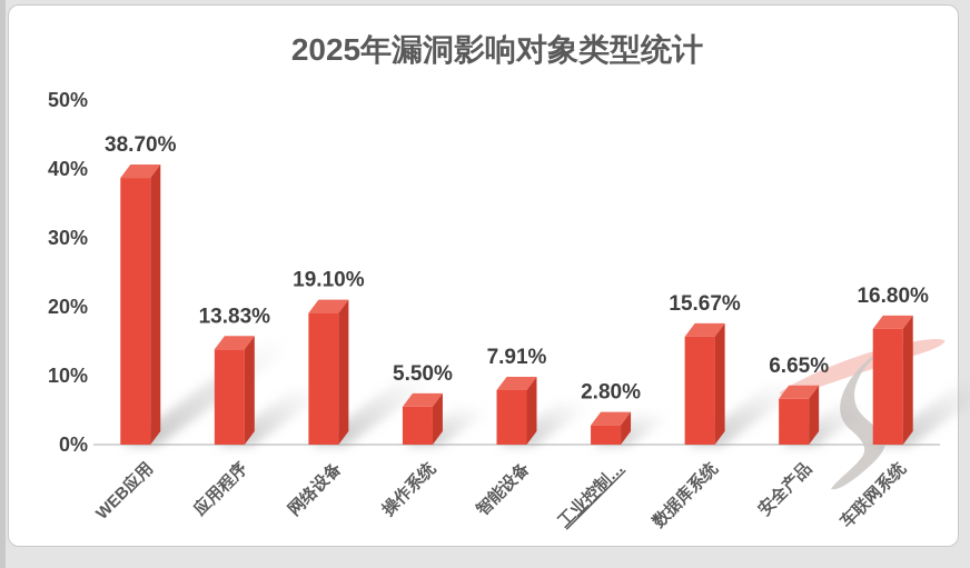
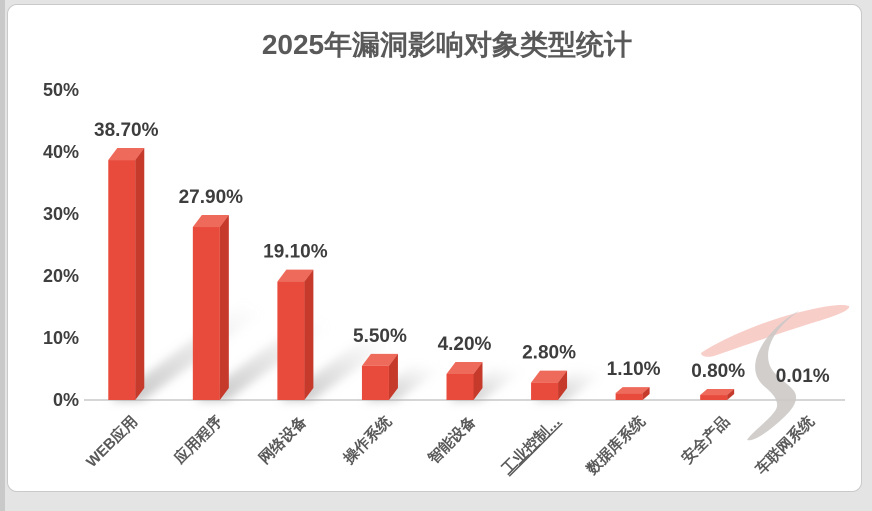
应用程序: 13.83% -> 27.90%
智能设备: 7.91% -> 4.20%
数据库系统: 15.67% -> 1.10%
安全产品: 6.65% -> 0.80%
车联网系统: 16.80% -> 0.01%
